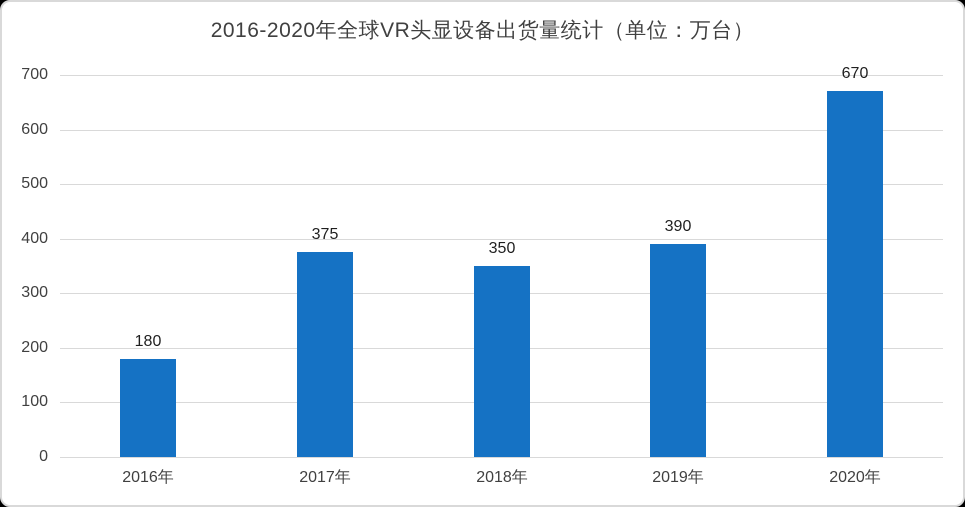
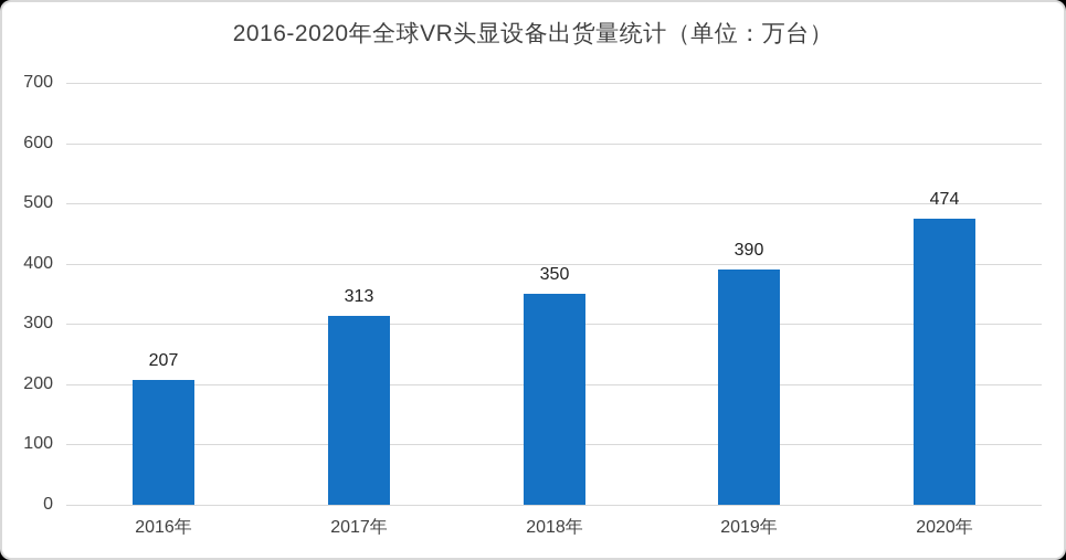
2016年: 180 -> 207
2017年: 375 -> 313
2020年: 670 -> 474
